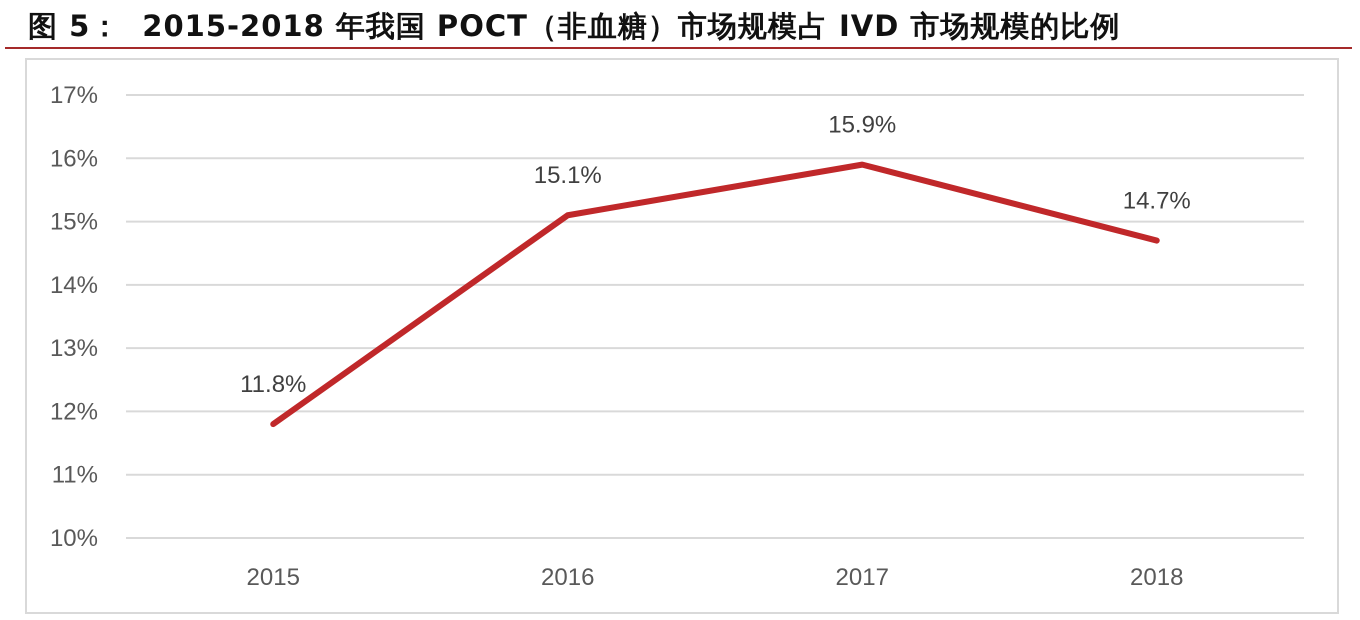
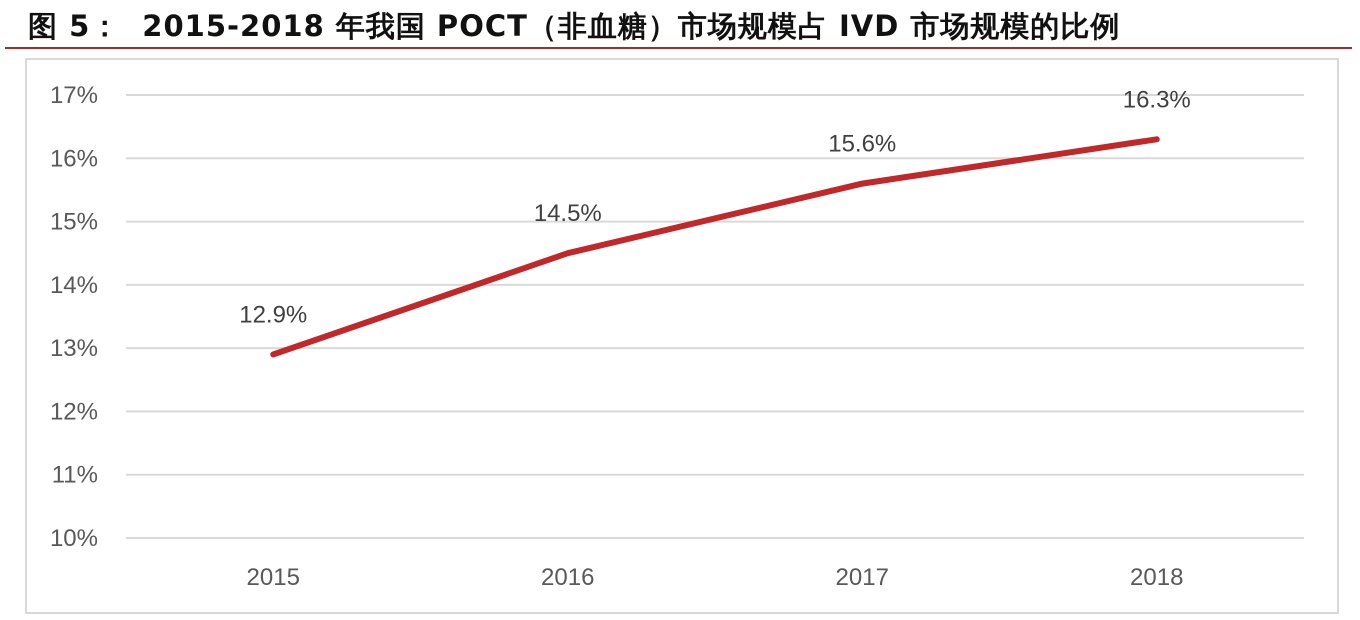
2015: 11.8% -> 12.9%
2016: 15.1% -> 14.5%
2017: 15.9% -> 15.6%
2018: 14.7% -> 16.3%
